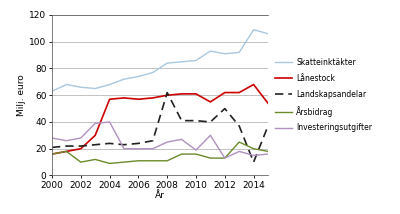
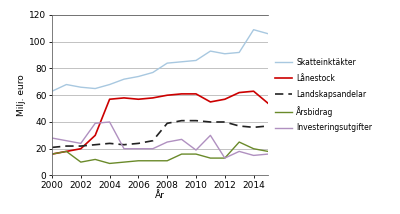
Investeringsutgifter/2002: 28 -> 24
Landskapsandelar/2008: 62 -> 39
Lånestock/2012: 62 -> 57
Landskapsandelar/2012: 50 -> 40
Lånestock/2014: 68 -> 63
Landskapsandelar/2014: 10 -> 36
